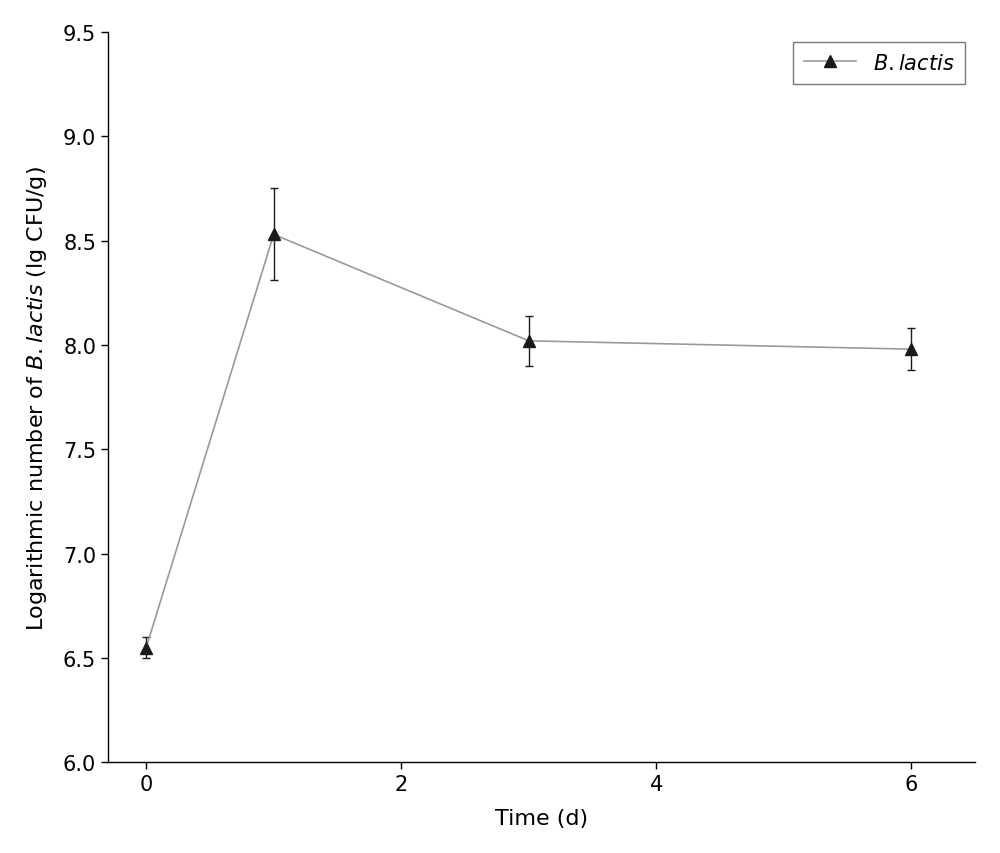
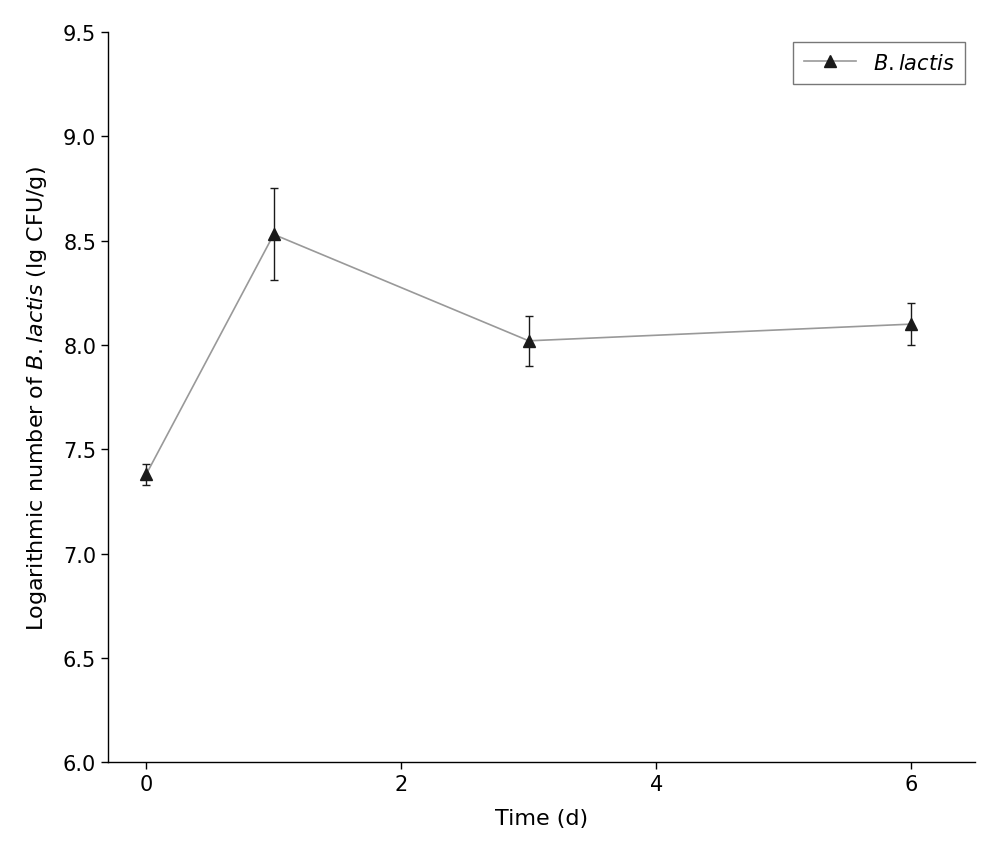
0: 6.55 -> 7.38
6: 7.98 -> 8.10
